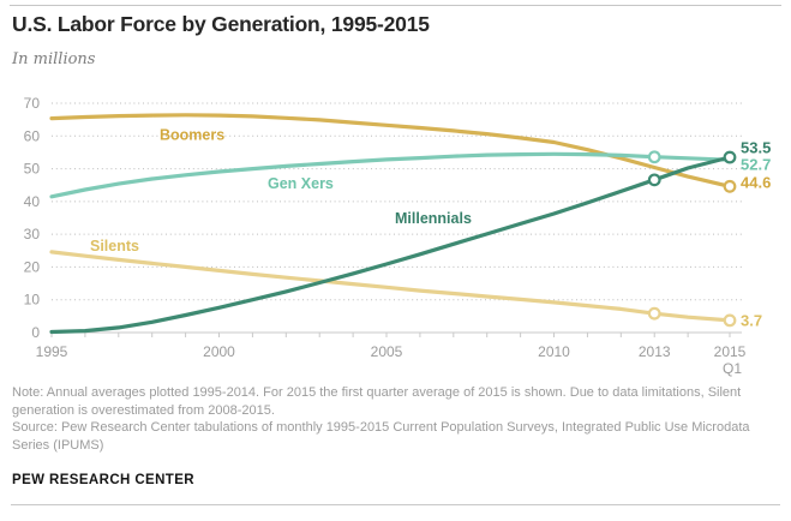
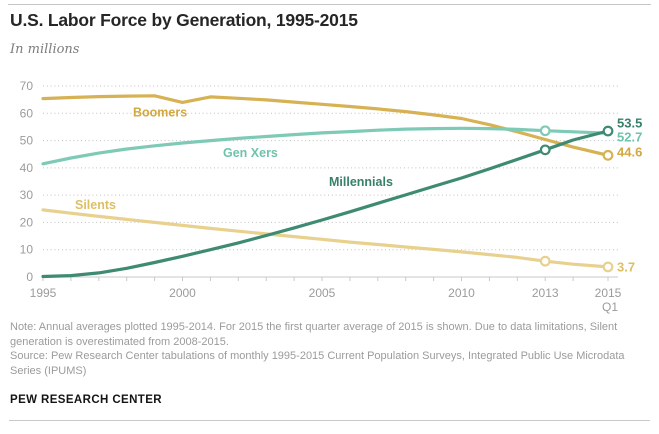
Boomers/2000: 66 -> 64
